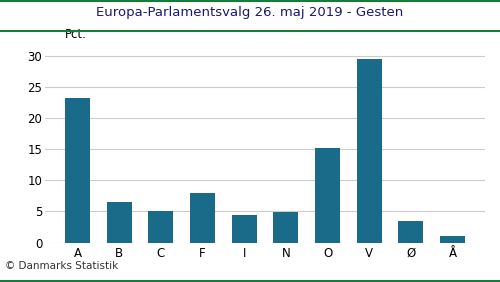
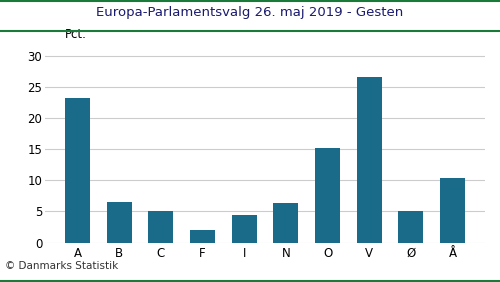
F: 7.9 -> 2.0
N: 4.9 -> 6.4
V: 29.5 -> 26.6
Ø: 3.5 -> 5.0
Å: 1.0 -> 10.4
